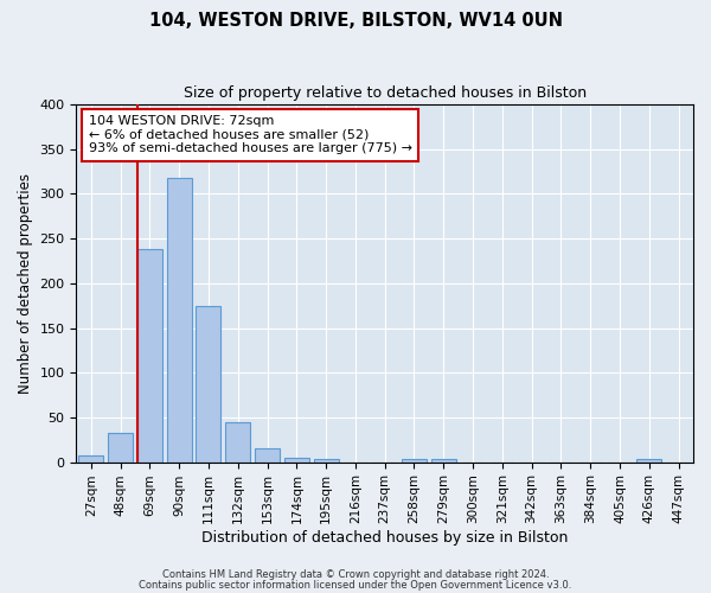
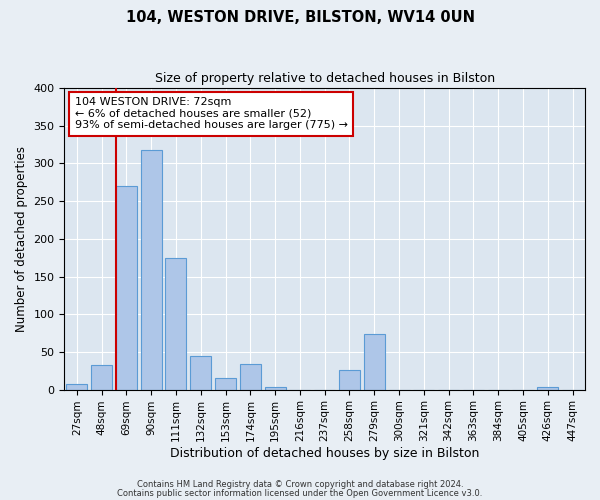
69sqm: 238 -> 270
174sqm: 5 -> 34
258sqm: 4 -> 26
279sqm: 3 -> 74
